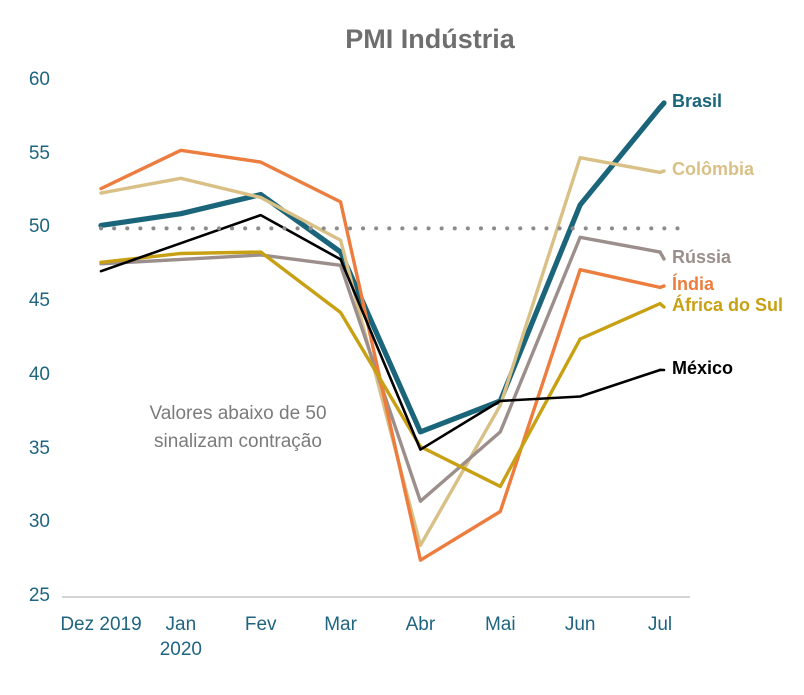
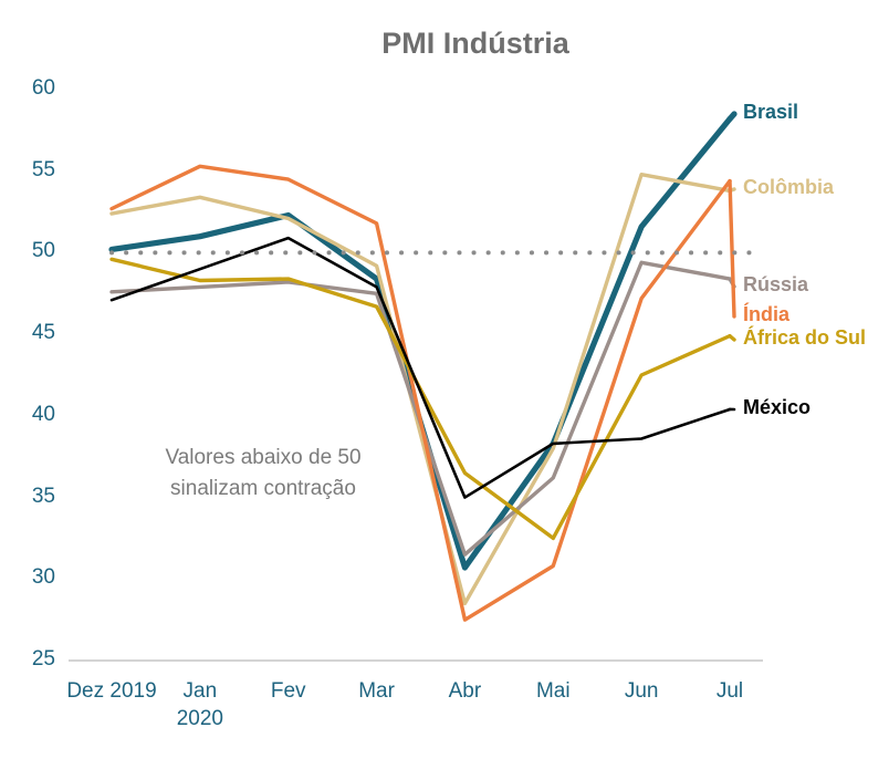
África do Sul/Dez 2019: 47.7 -> 49.6
África do Sul/Mar: 44.3 -> 46.7
Brasil/Abr: 36.2 -> 30.7
África do Sul/Abr: 35.2 -> 36.5
Índia/Jul: 46.0 -> 54.4
